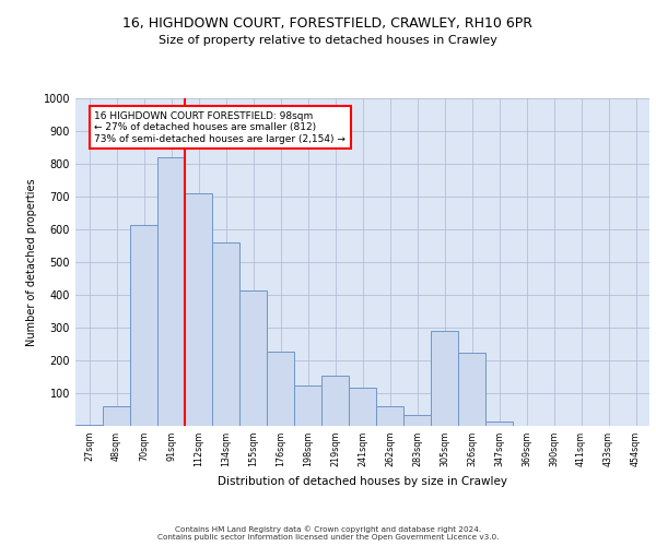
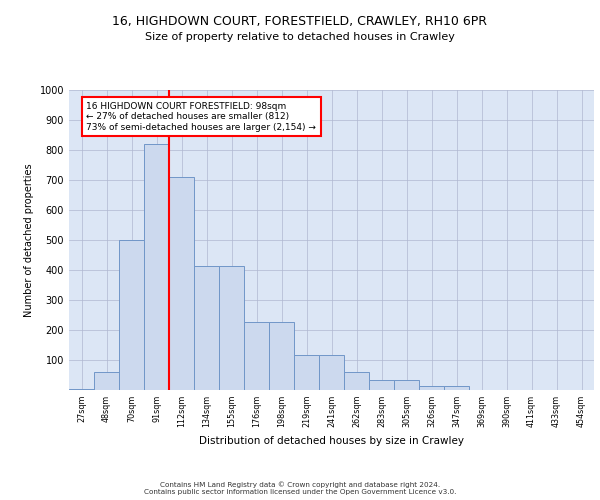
70sqm: 615 -> 500
134sqm: 560 -> 415
198sqm: 125 -> 228
219sqm: 155 -> 118
305sqm: 290 -> 35
326sqm: 225 -> 15
